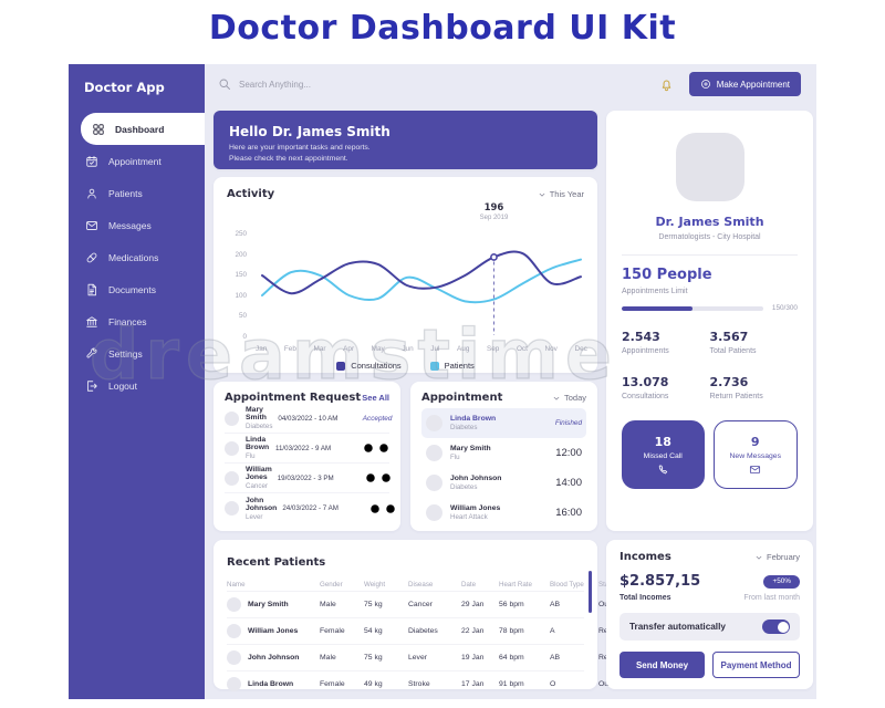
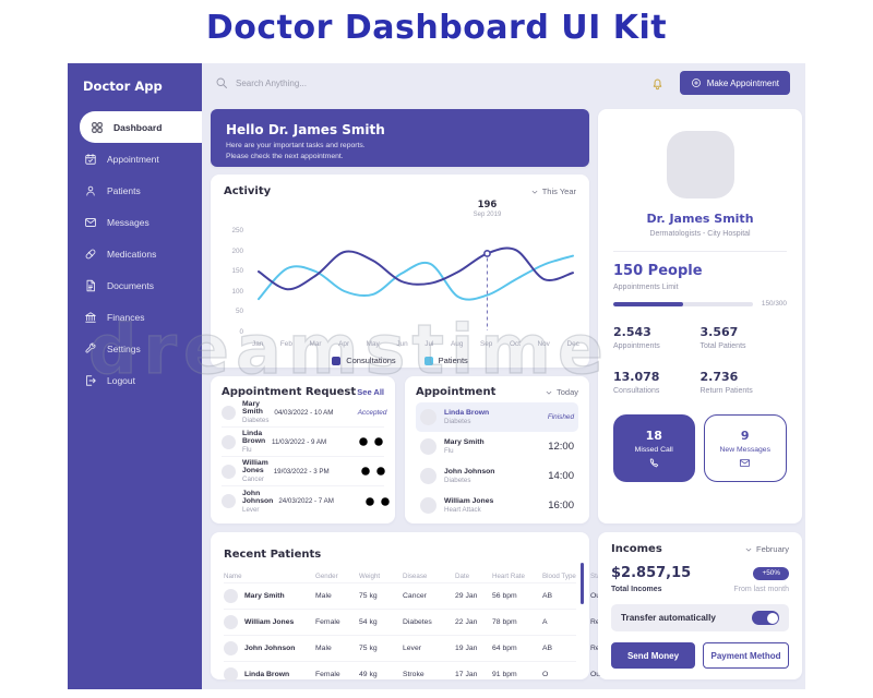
Patients/Jan: 100 -> 80
Consultations/Apr: 180 -> 200
Patients/Jul: 120 -> 170
